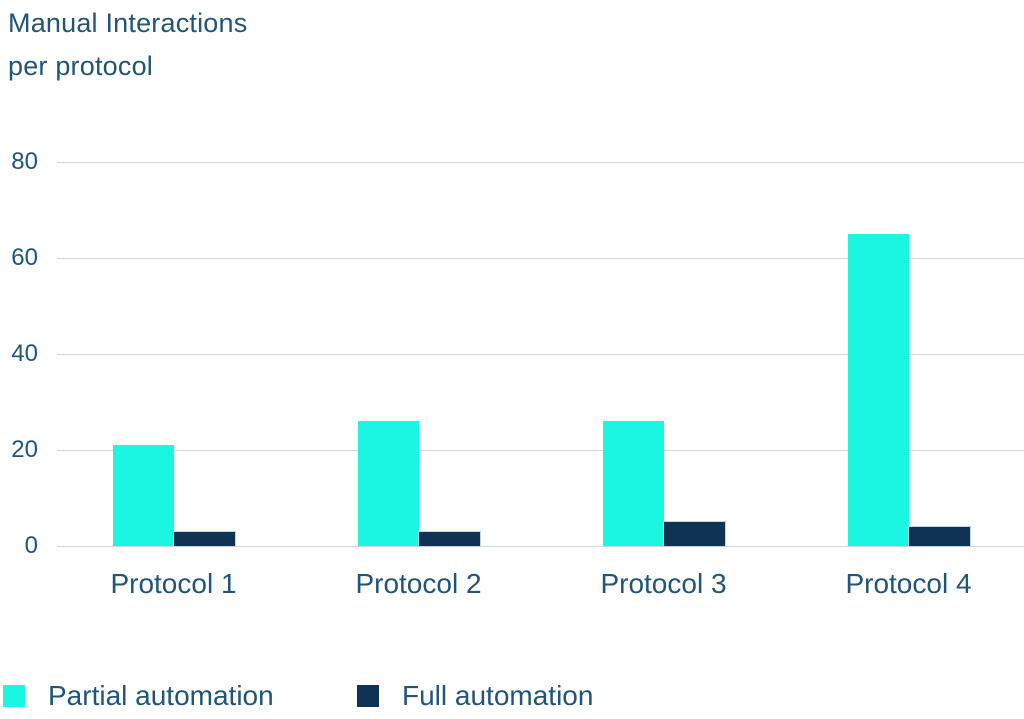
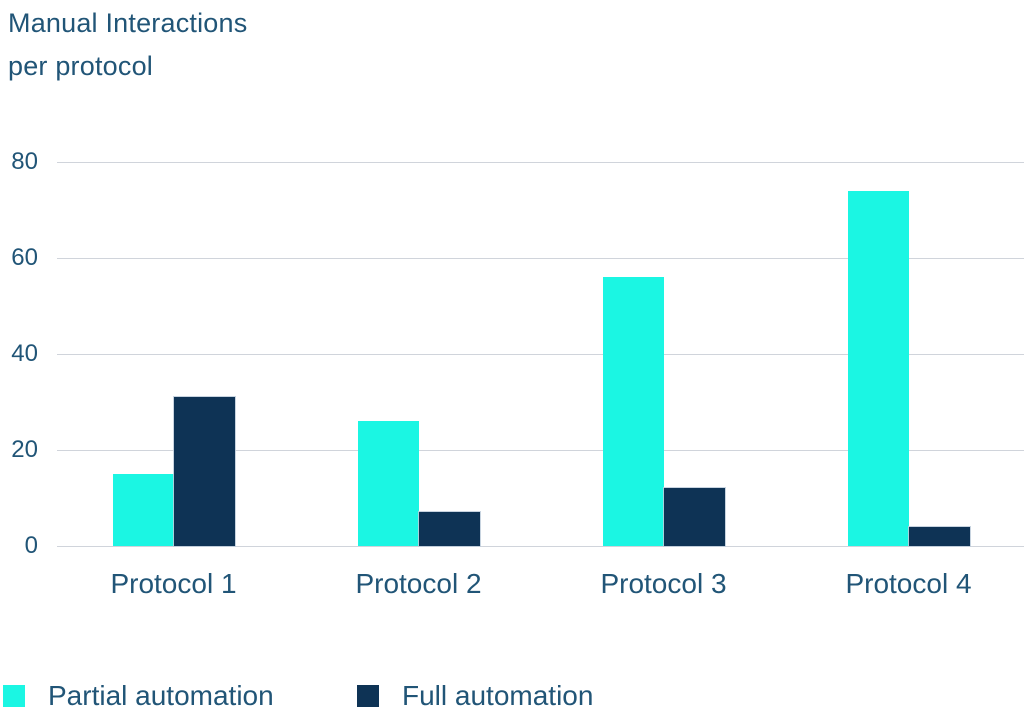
Partial automation/Protocol 1: 21 -> 15
Full automation/Protocol 1: 3 -> 31
Full automation/Protocol 2: 3 -> 7
Partial automation/Protocol 3: 26 -> 56
Full automation/Protocol 3: 5 -> 12
Partial automation/Protocol 4: 65 -> 74
